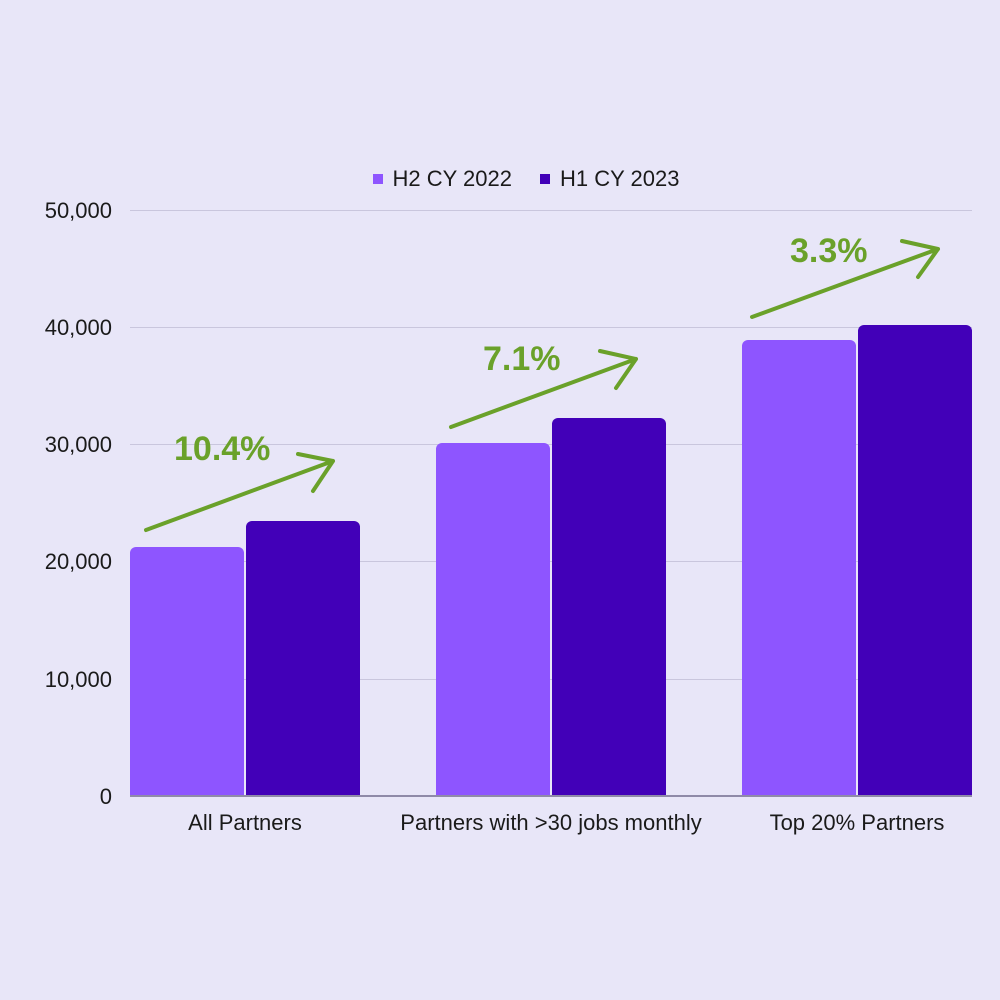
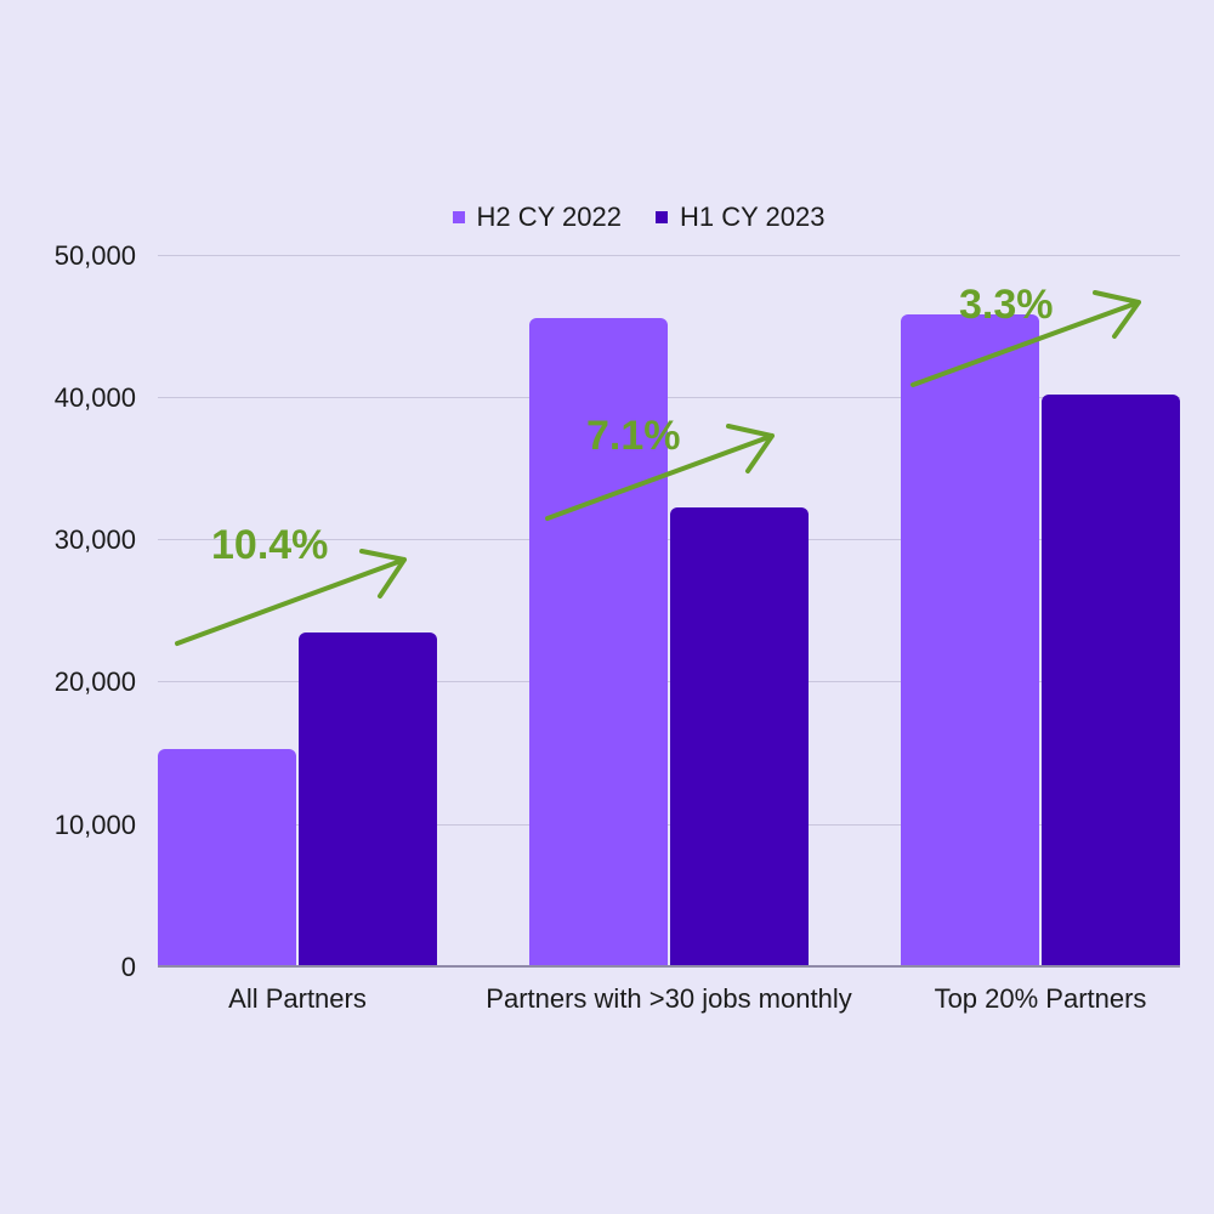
H2 CY 2022/All Partners: 21300 -> 15300
H2 CY 2022/Partners with >30 jobs monthly: 30200 -> 45600
H2 CY 2022/Top 20% Partners: 39000 -> 45900
